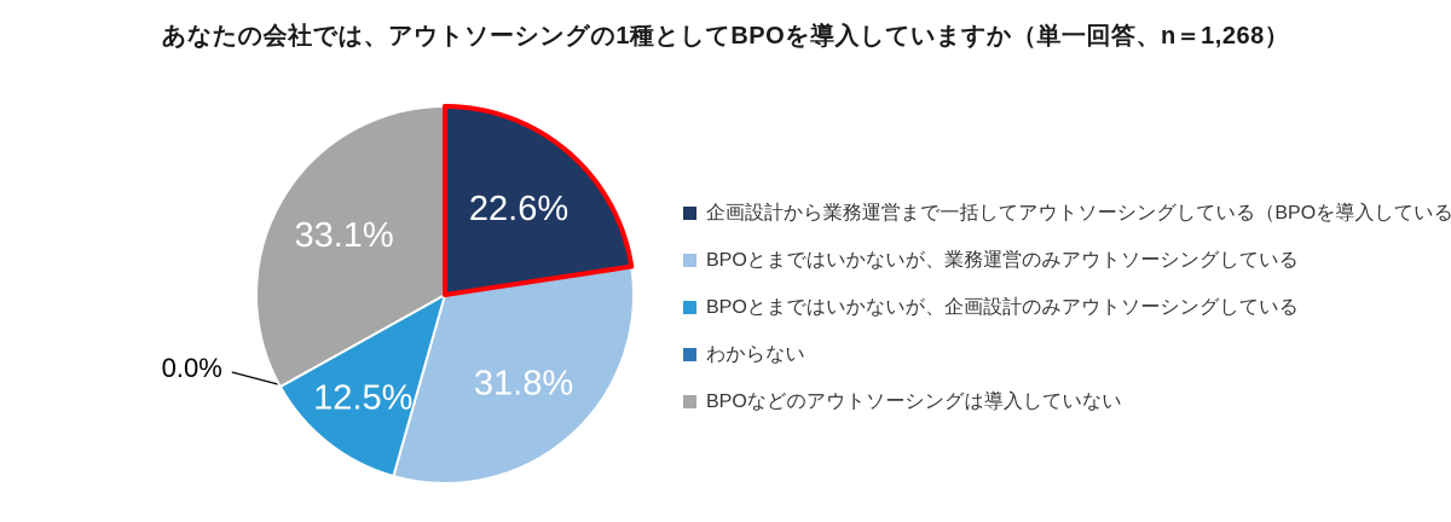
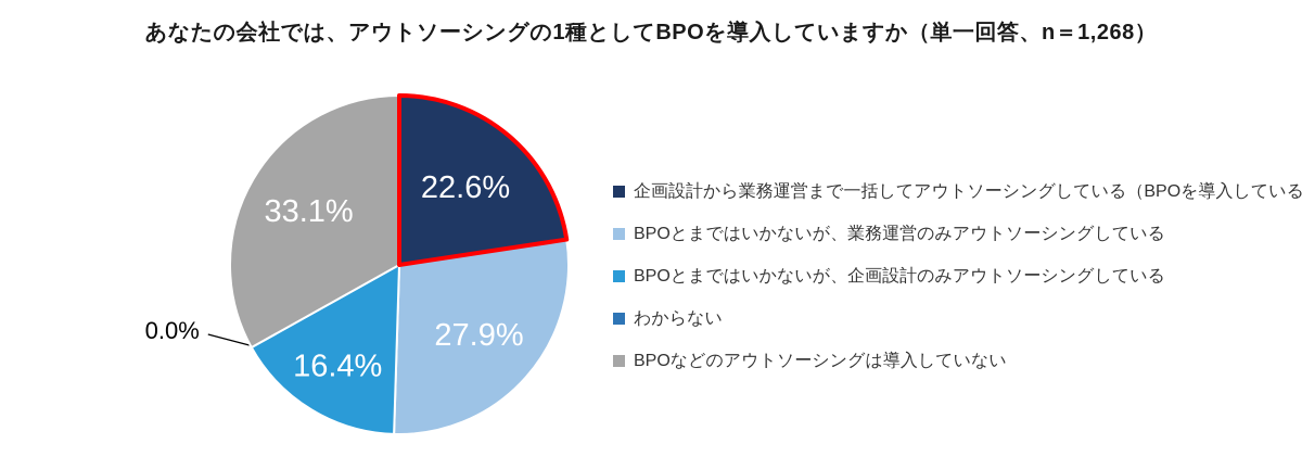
BPOとまではいかないが、業務運営のみアウトソーシングしている: 31.8% -> 27.9%
BPOとまではいかないが、企画設計のみアウトソーシングしている: 12.5% -> 16.4%
